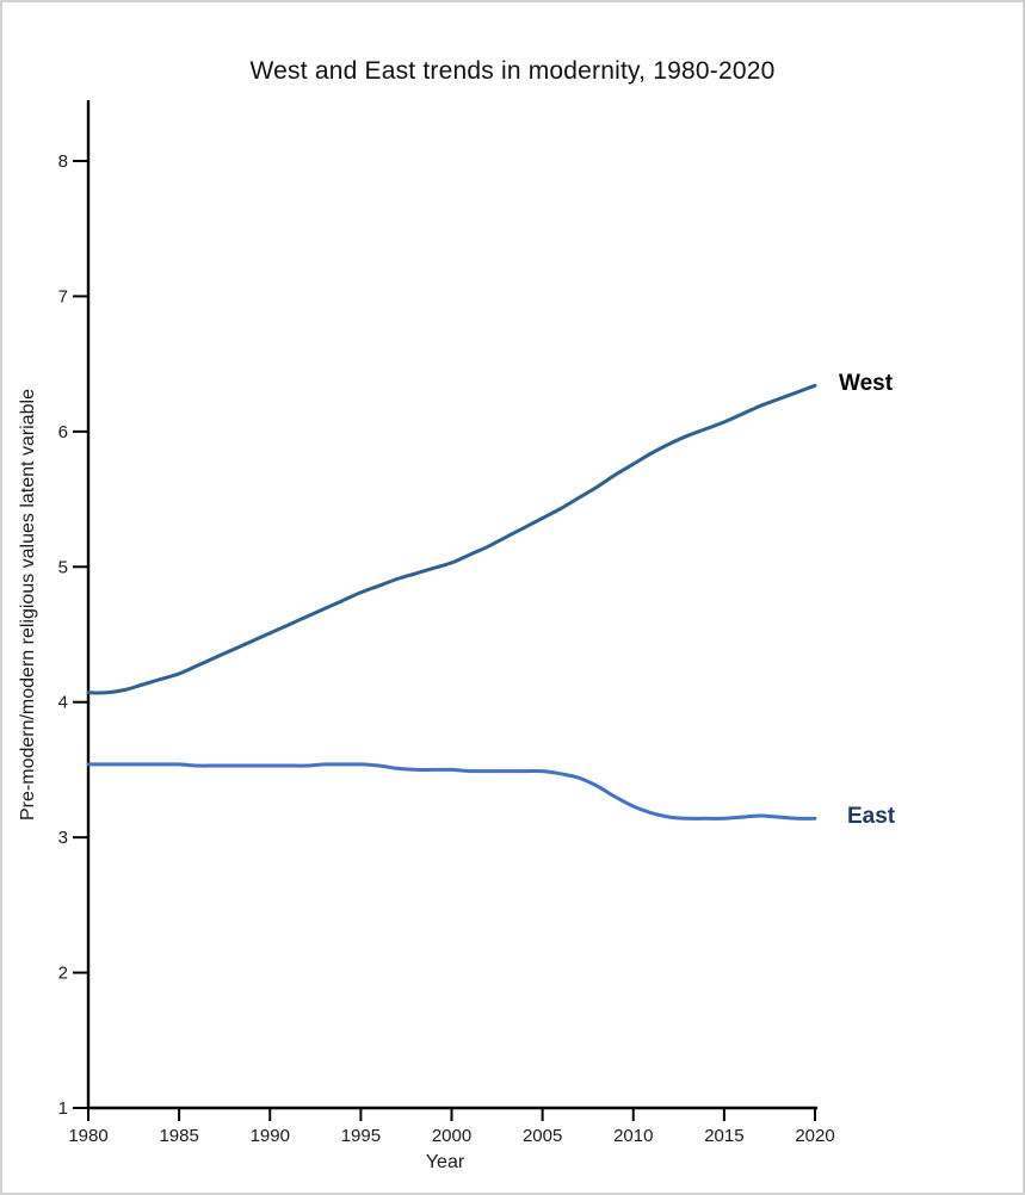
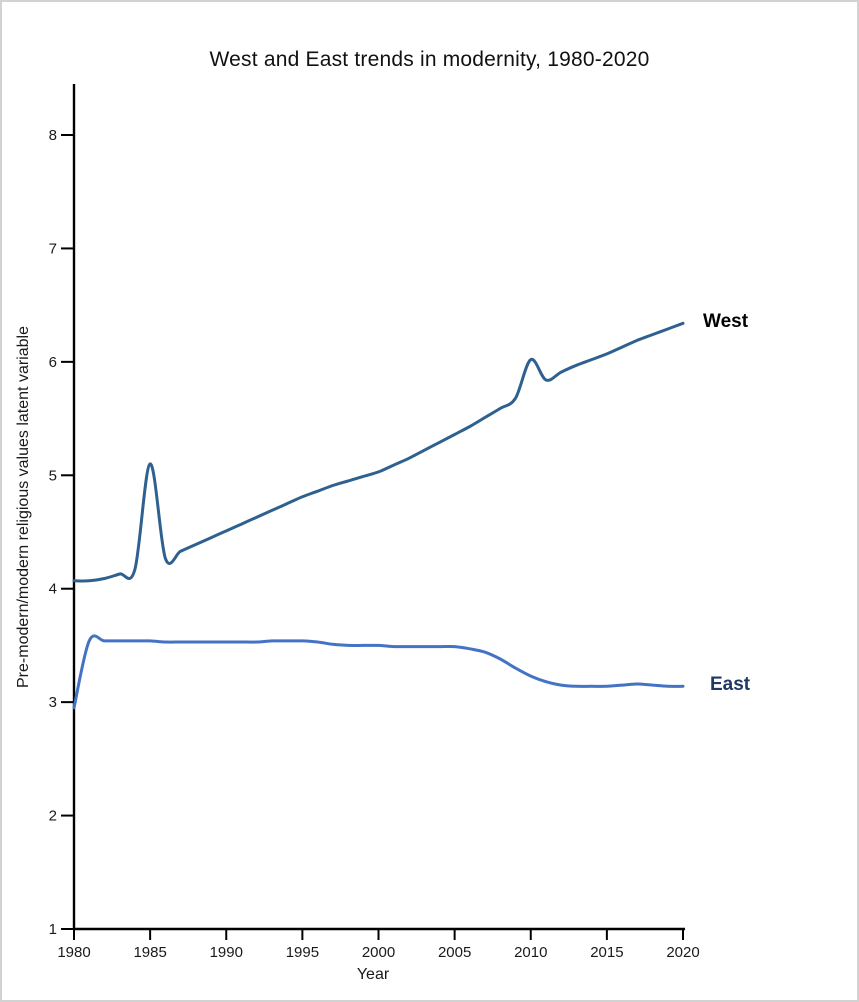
East/1980: 3.54 -> 2.95
West/1985: 4.21 -> 5.10
West/2010: 5.76 -> 6.02
